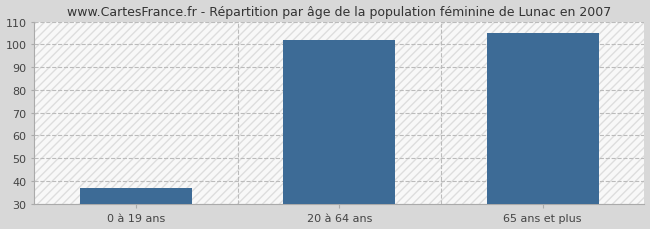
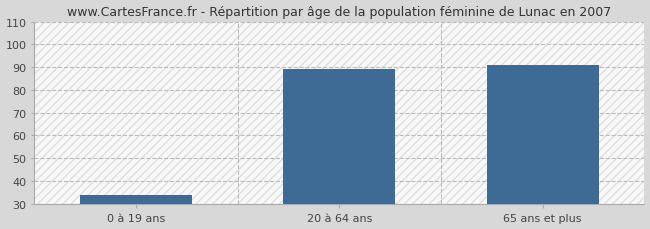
0 à 19 ans: 37 -> 34
20 à 64 ans: 102 -> 89
65 ans et plus: 105 -> 91
